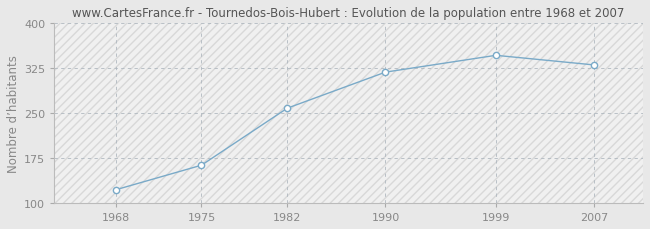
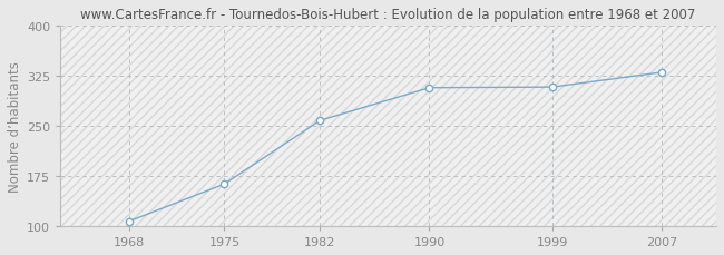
1968: 122 -> 107
1990: 318 -> 307
1999: 346 -> 308
